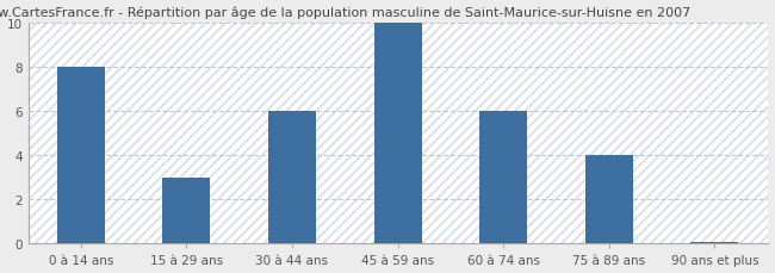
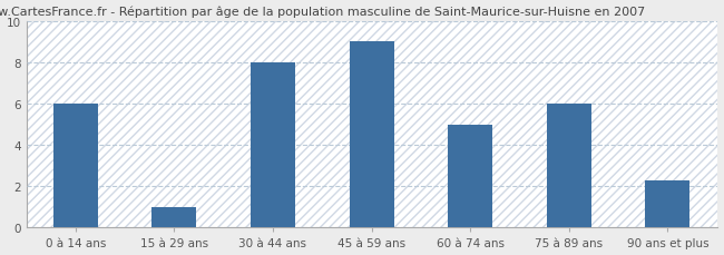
0 à 14 ans: 8.0 -> 6.0
15 à 29 ans: 3.0 -> 1.0
30 à 44 ans: 6.0 -> 8.0
45 à 59 ans: 10.0 -> 9.0
60 à 74 ans: 6.0 -> 5.0
75 à 89 ans: 4.0 -> 6.0
90 ans et plus: 0.1 -> 2.3
